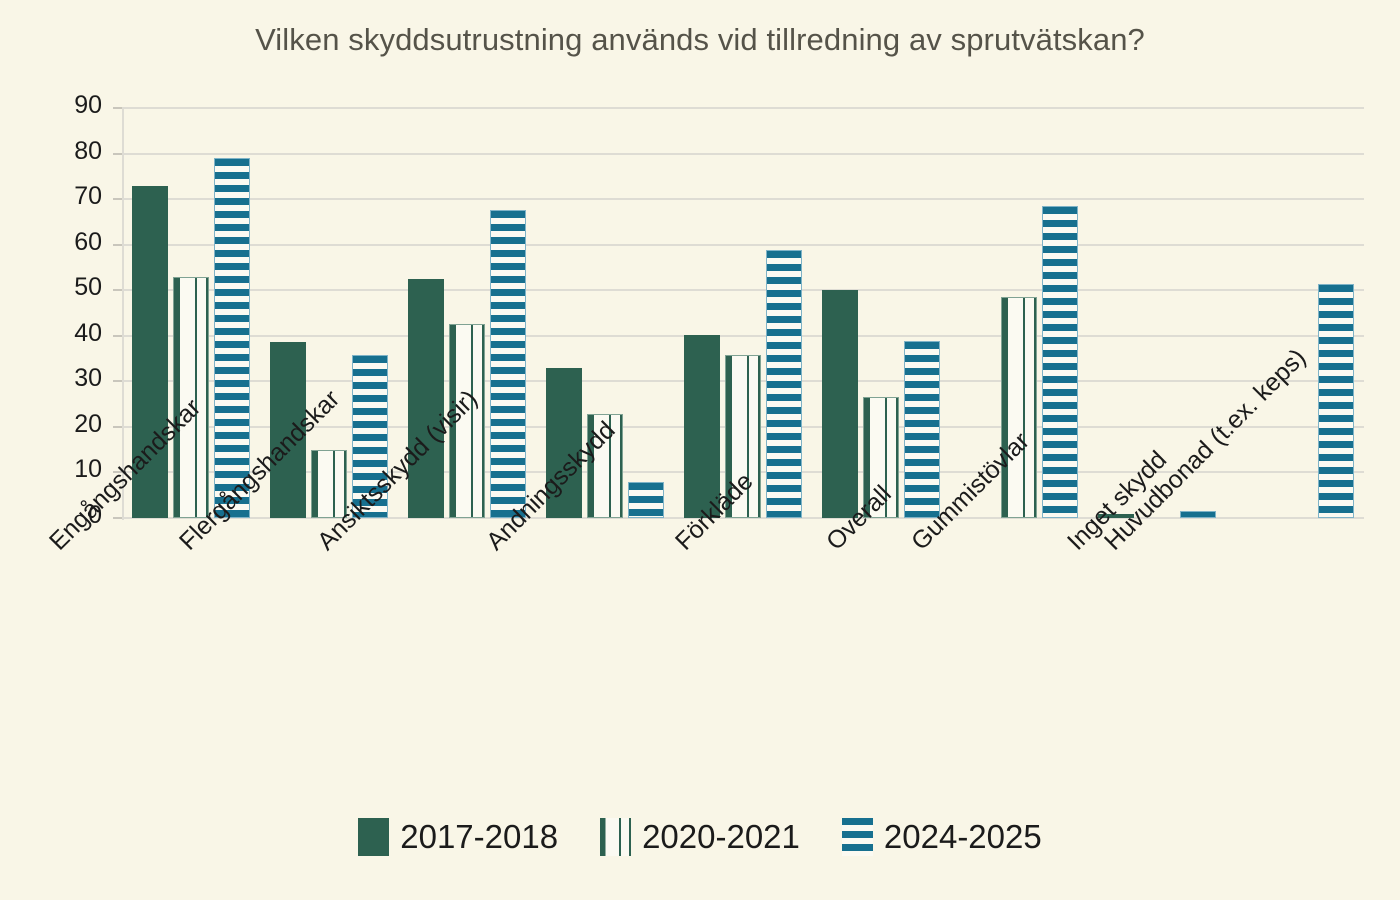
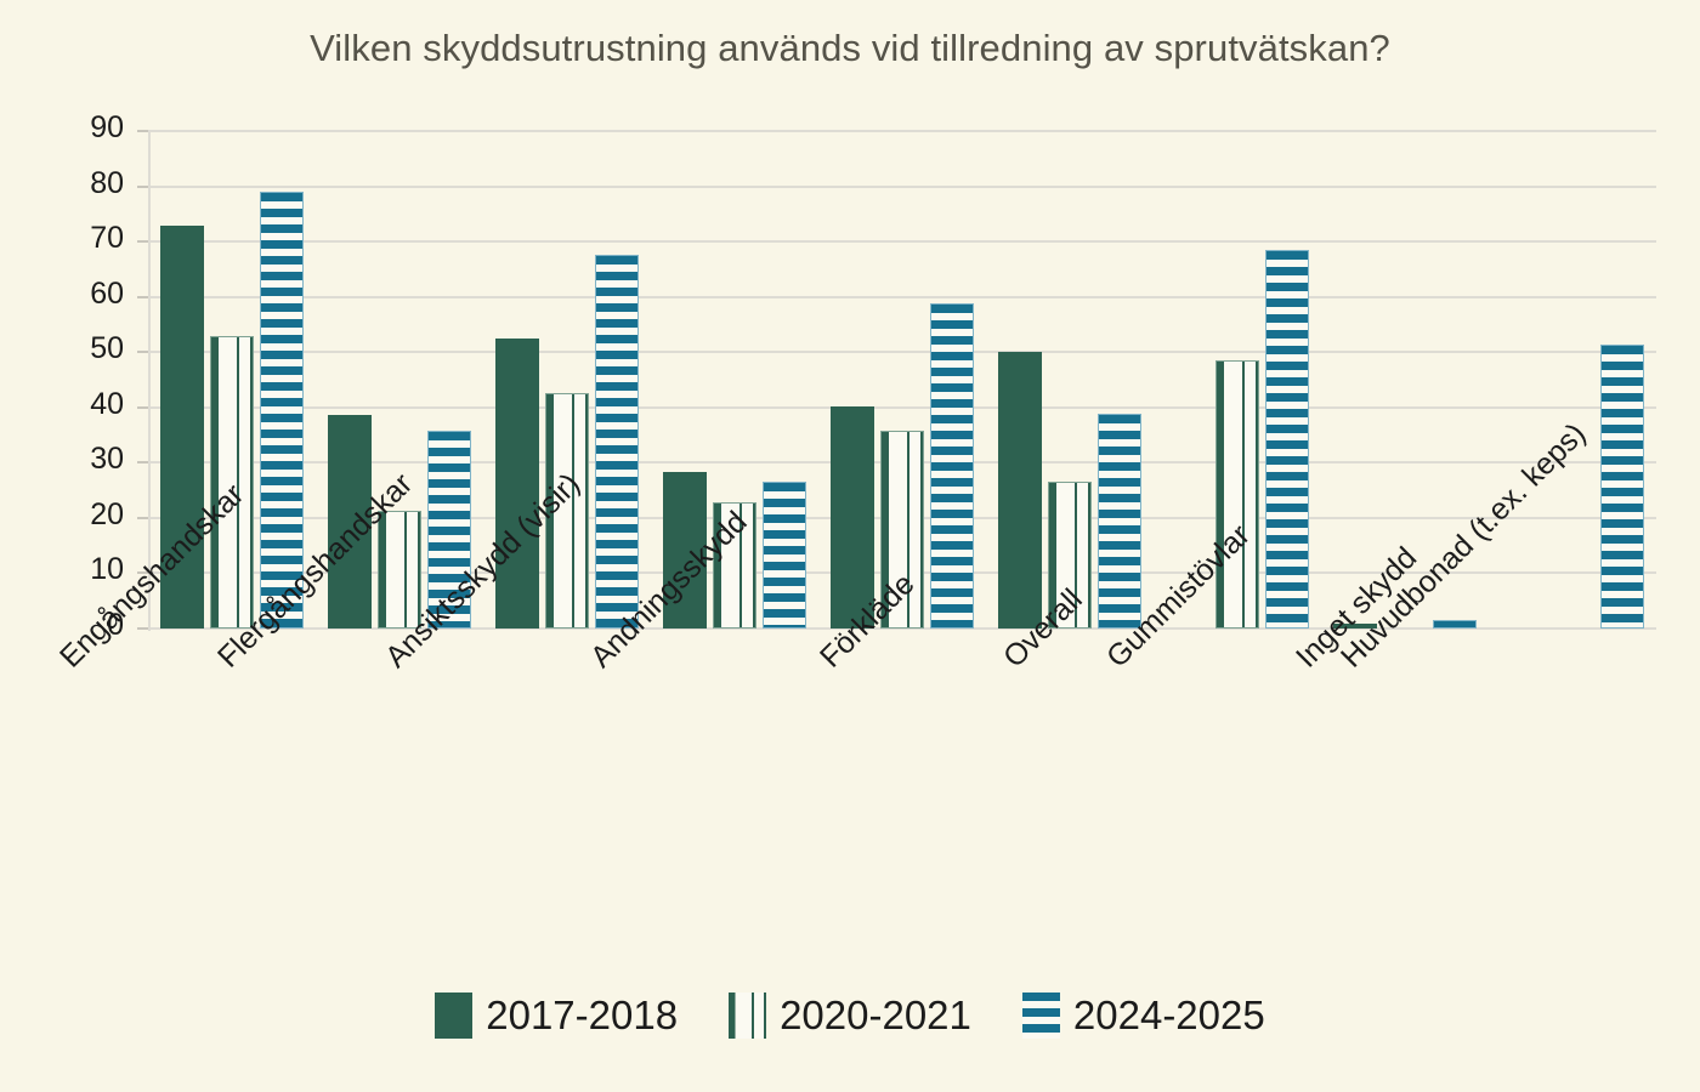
2020-2021/Flergångshandskar: 15 -> 21
2017-2018/Andningsskydd: 33 -> 28
2024-2025/Andningsskydd: 8 -> 27
